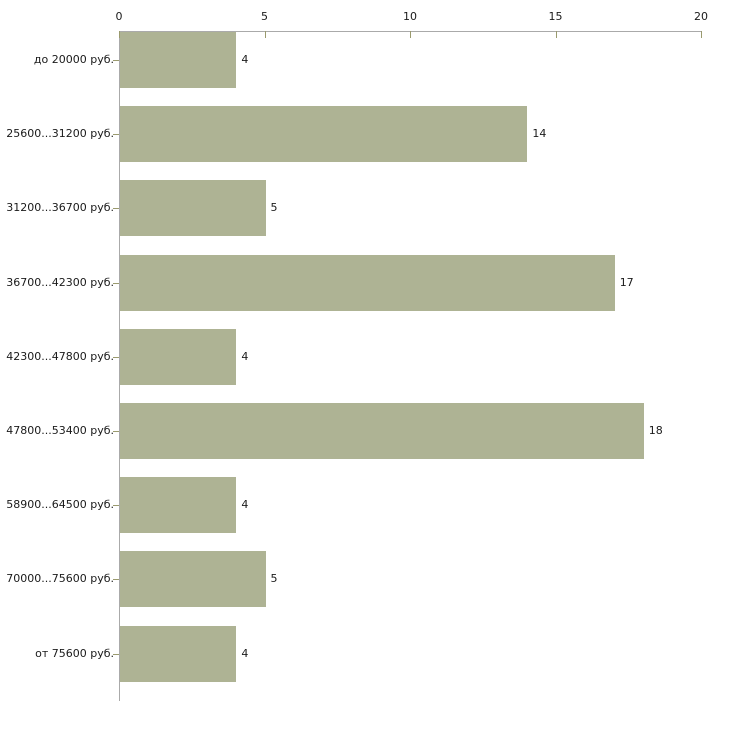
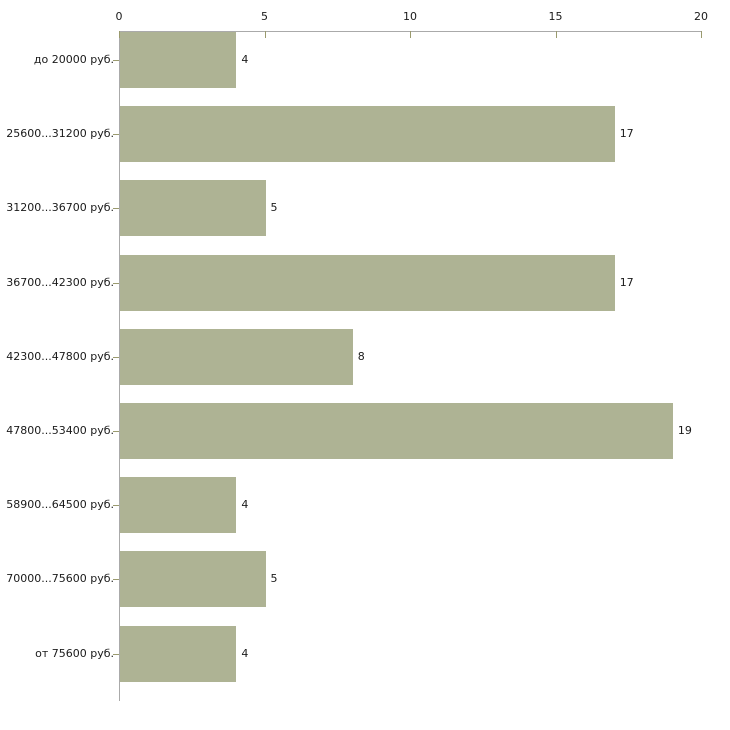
25600...31200 руб.: 14 -> 17
42300...47800 руб.: 4 -> 8
47800...53400 руб.: 18 -> 19
